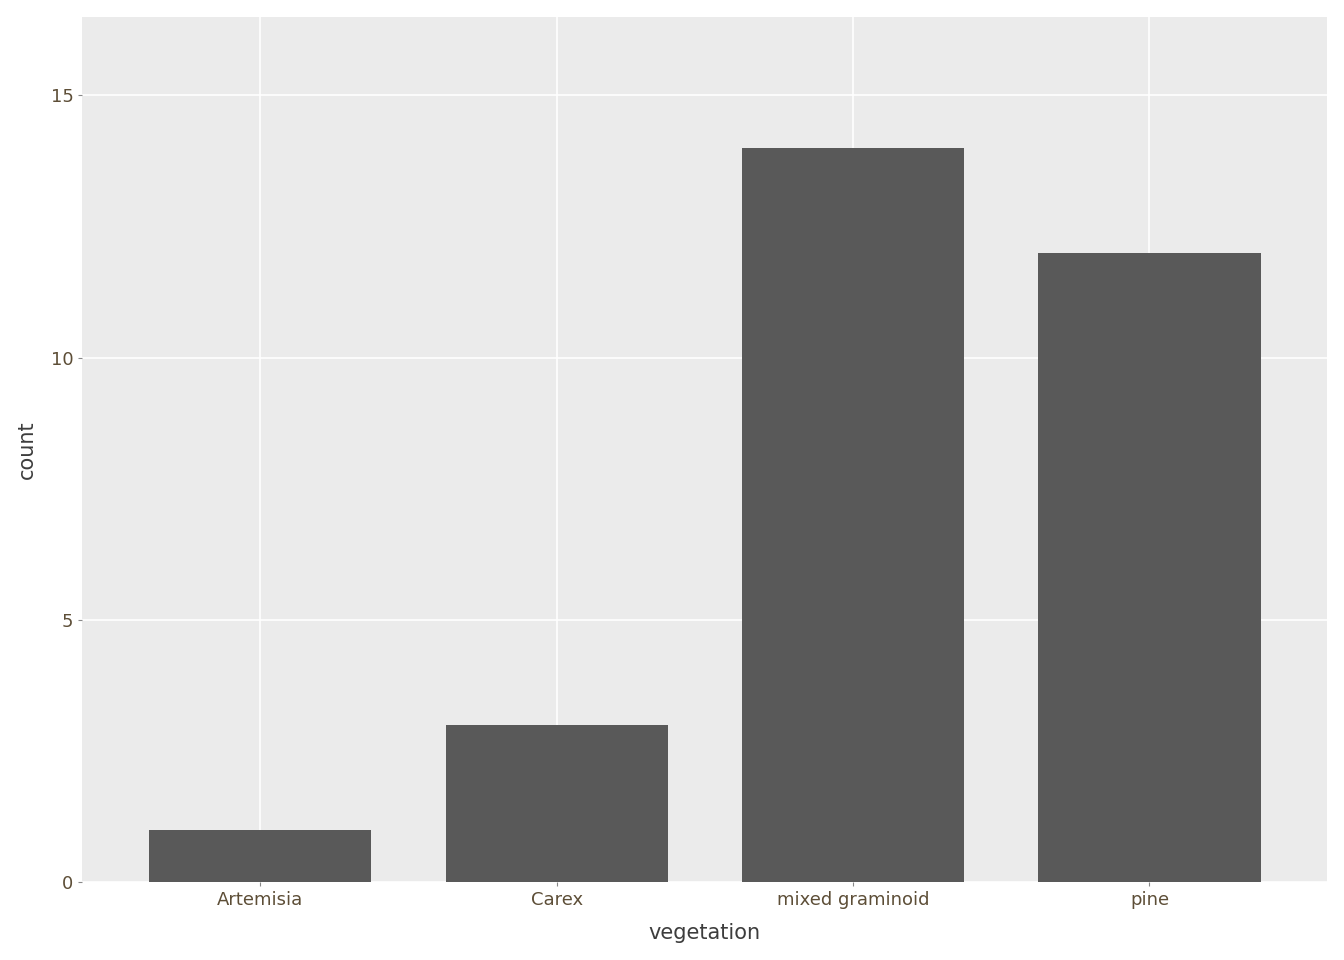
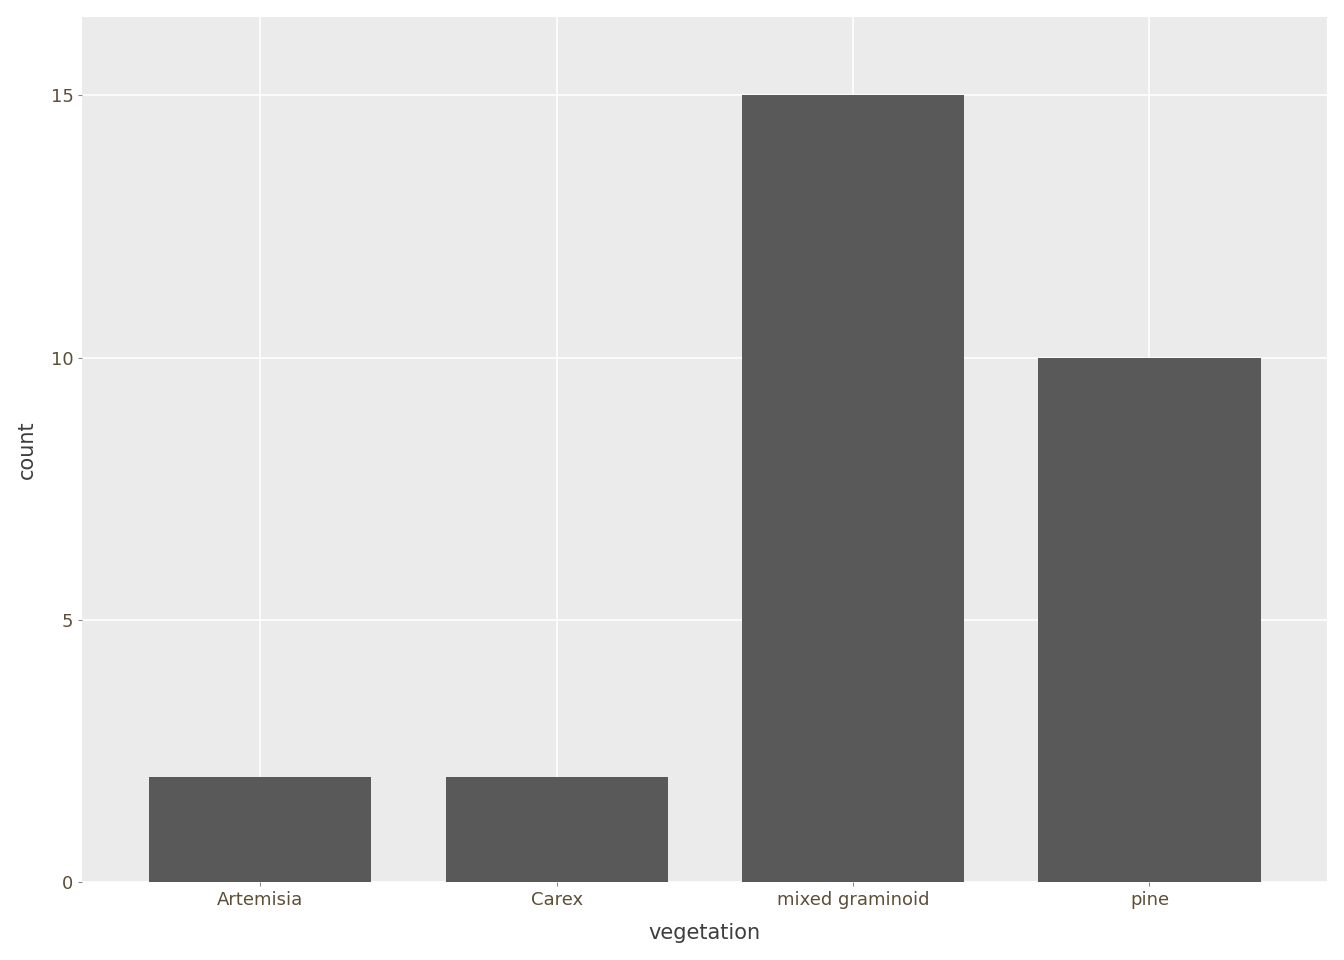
Artemisia: 1 -> 2
Carex: 3 -> 2
mixed graminoid: 14 -> 15
pine: 12 -> 10
